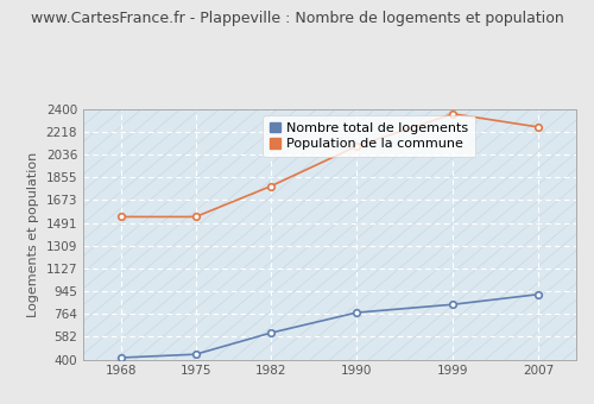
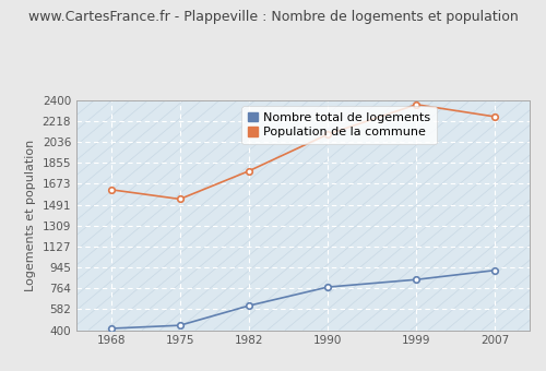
Population de la commune/1968: 1540 -> 1620
